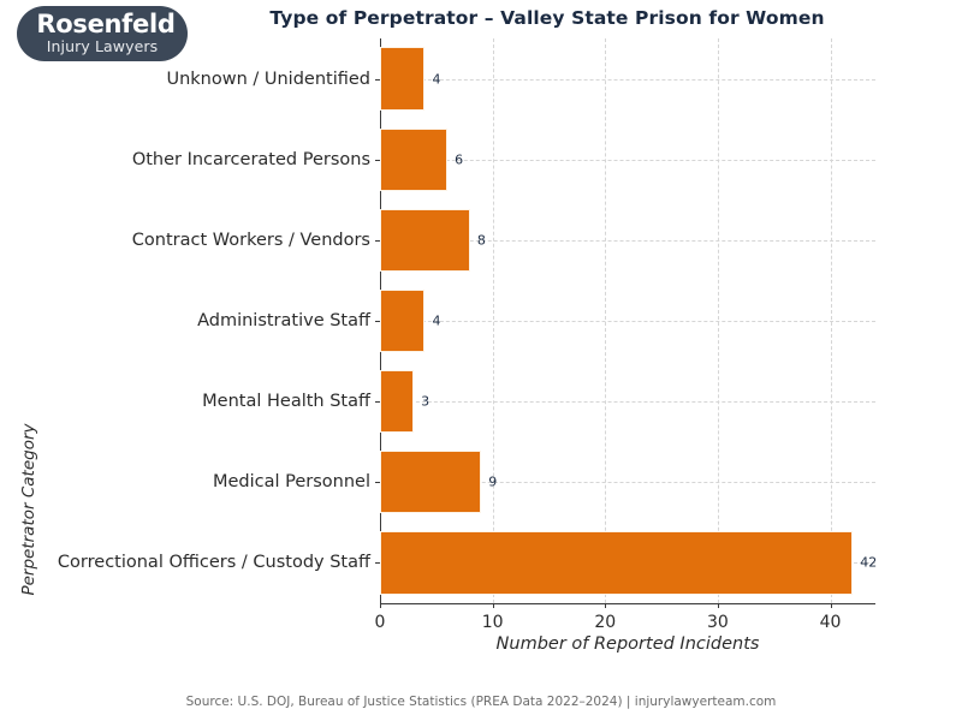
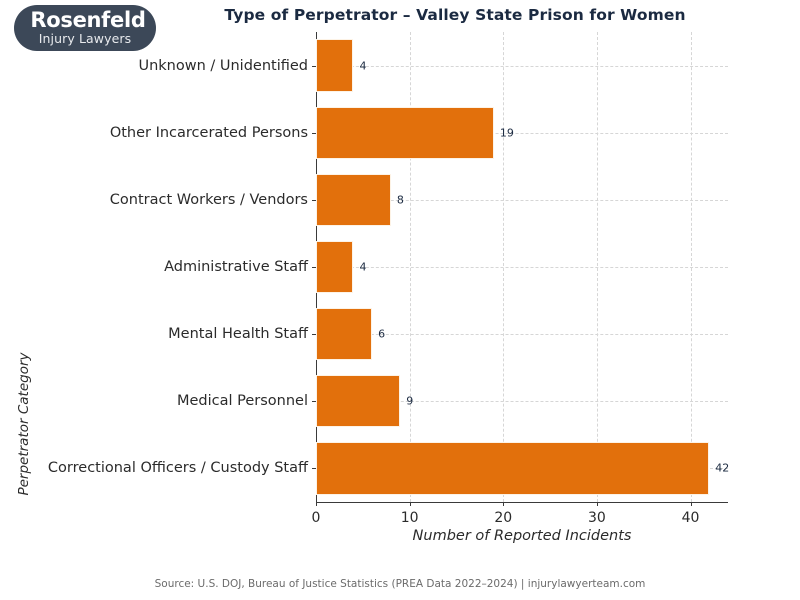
Other Incarcerated Persons: 6 -> 19
Mental Health Staff: 3 -> 6
